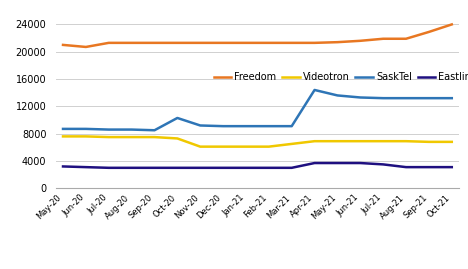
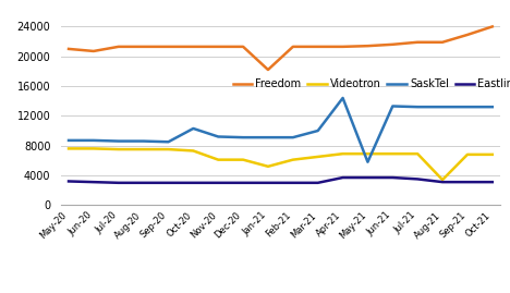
Freedom/Jan-21: 21300 -> 18200
Videotron/Jan-21: 6100 -> 5200
SaskTel/Mar-21: 9100 -> 10000
SaskTel/May-21: 13600 -> 5800
Videotron/Aug-21: 6900 -> 3400
